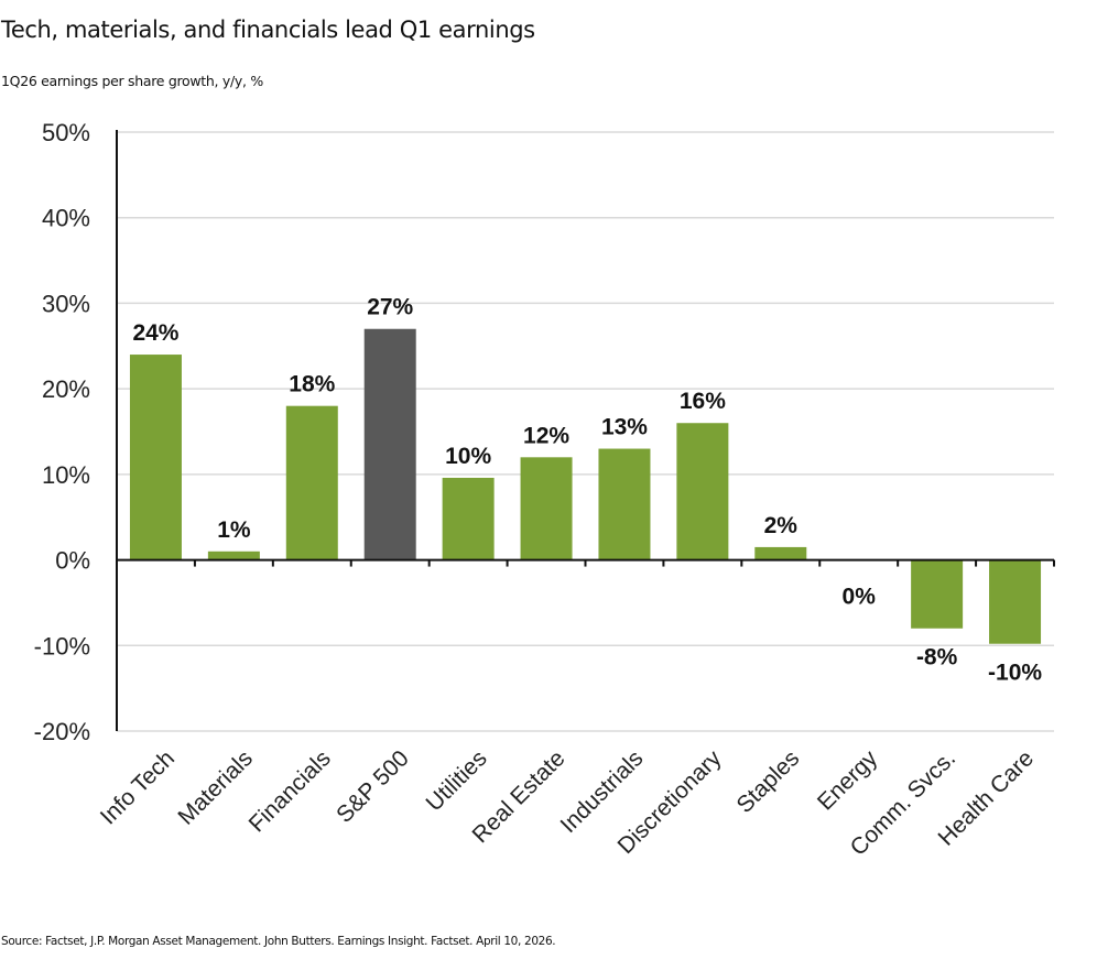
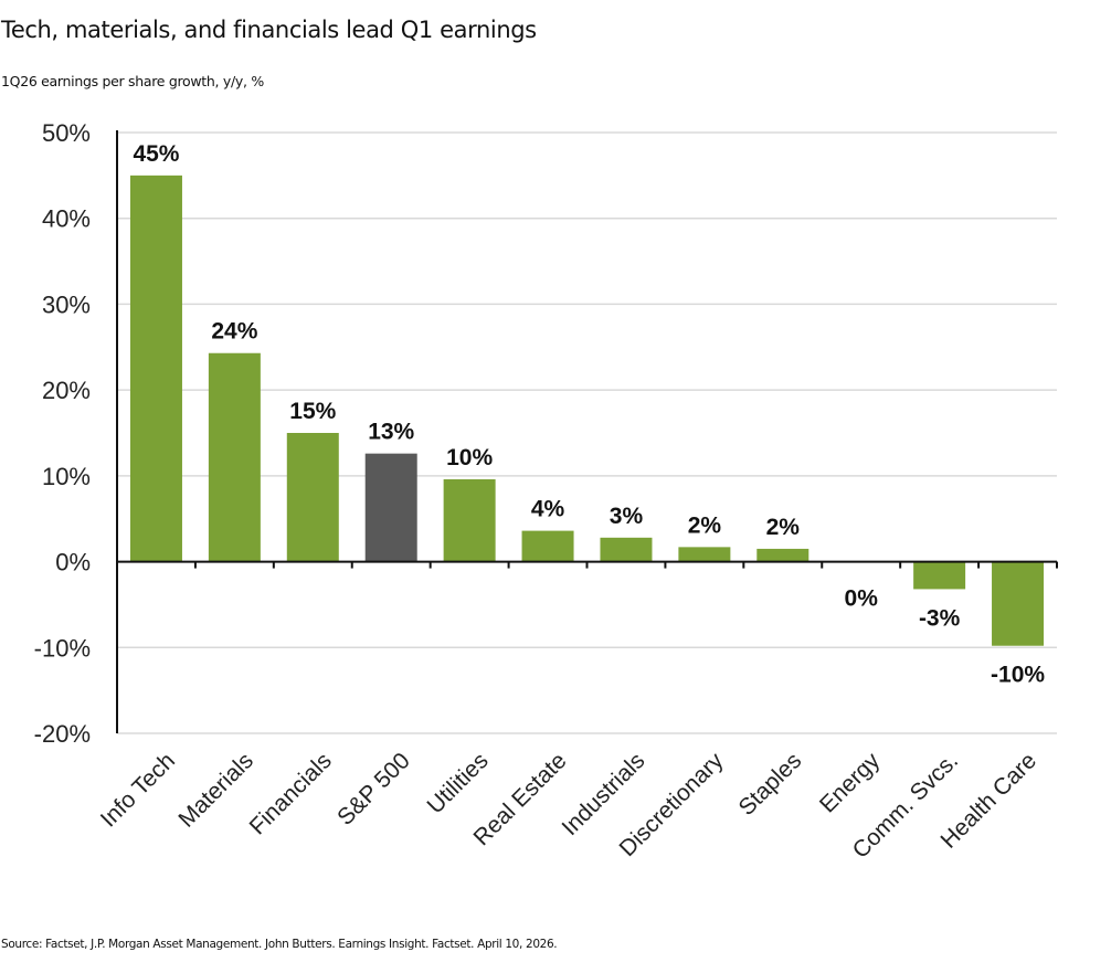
Info Tech: 24% -> 45%
Materials: 1% -> 24%
Financials: 18% -> 15%
S&P 500: 27% -> 13%
Real Estate: 12% -> 4%
Industrials: 13% -> 3%
Discretionary: 16% -> 2%
Comm. Svcs.: -8% -> -3%
